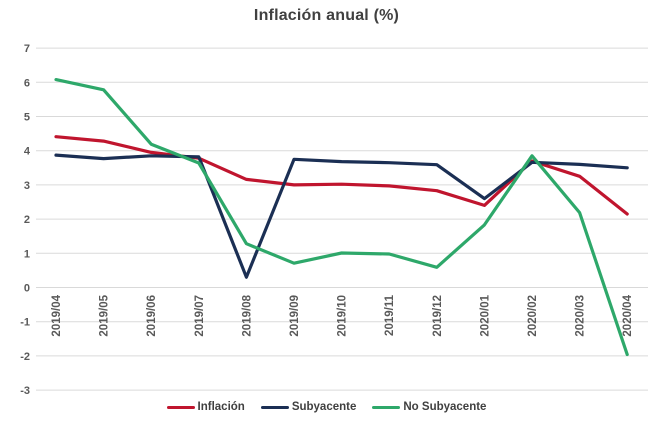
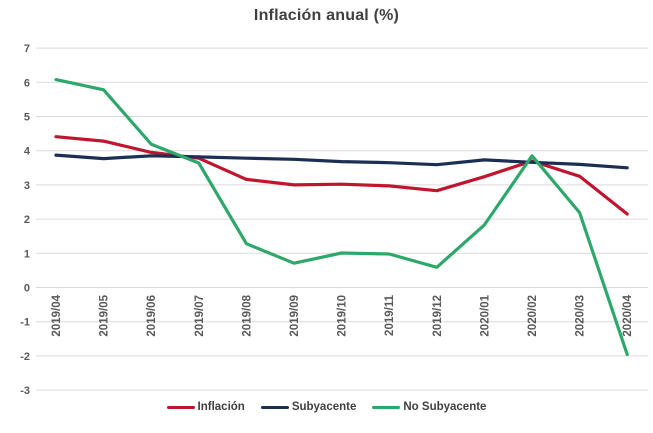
Subyacente/2019/08: 0.3 -> 3.8
Inflación/2020/01: 2.4 -> 3.2
Subyacente/2020/01: 2.6 -> 3.7
